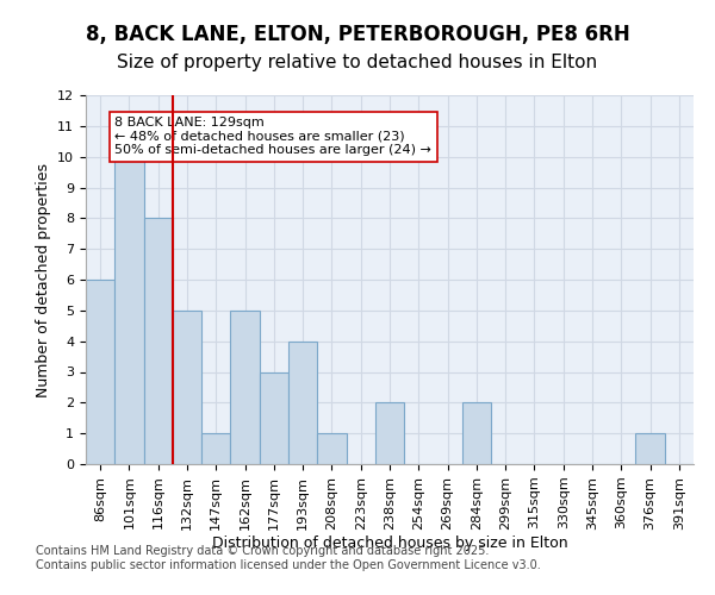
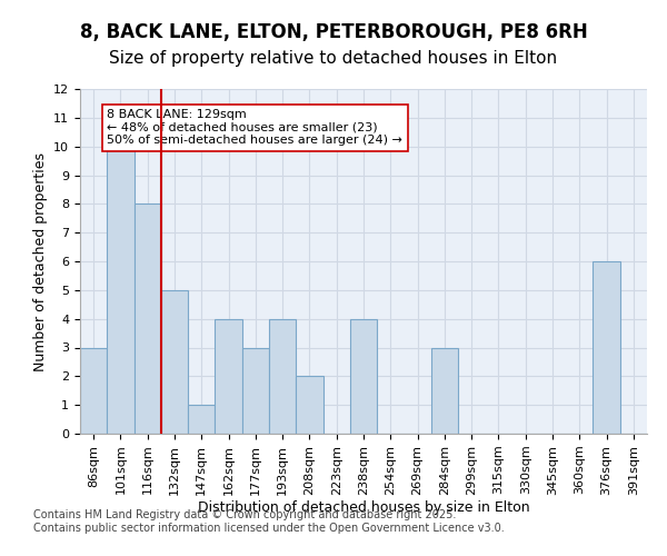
86sqm: 6 -> 3
162sqm: 5 -> 4
208sqm: 1 -> 2
238sqm: 2 -> 4
284sqm: 2 -> 3
376sqm: 1 -> 6
